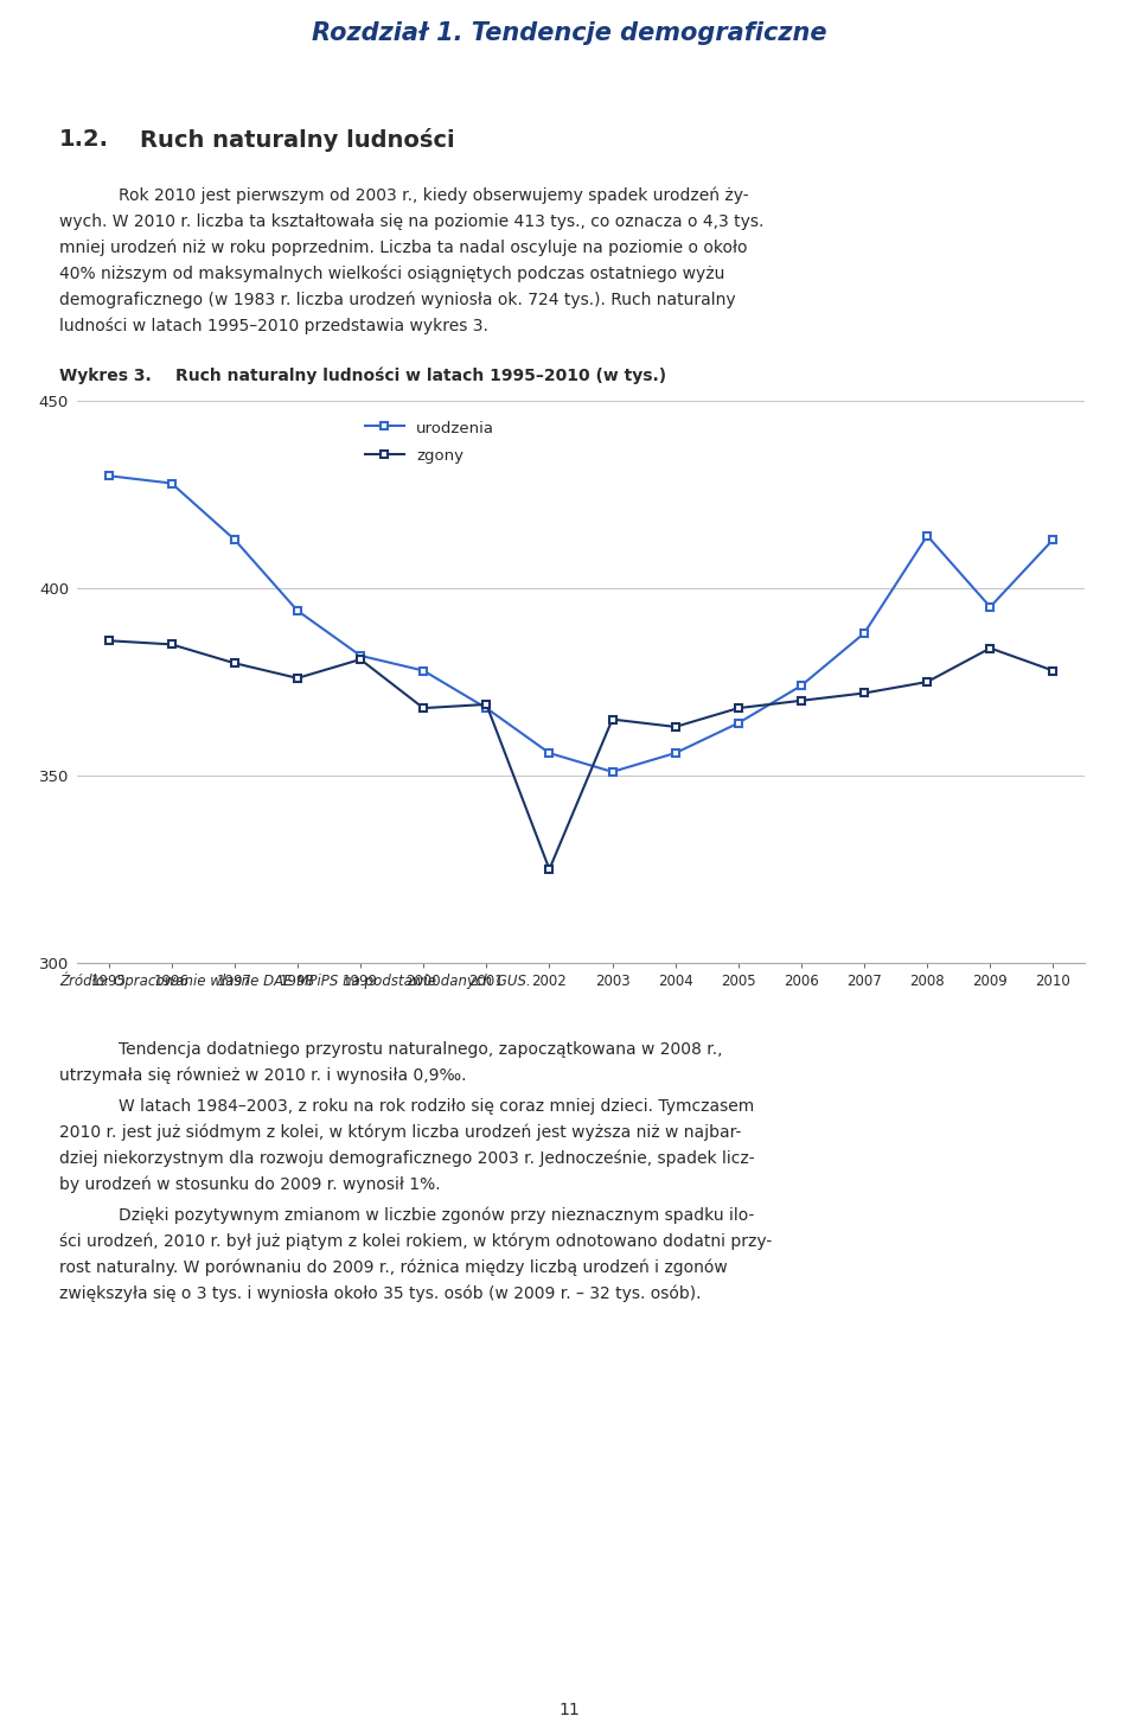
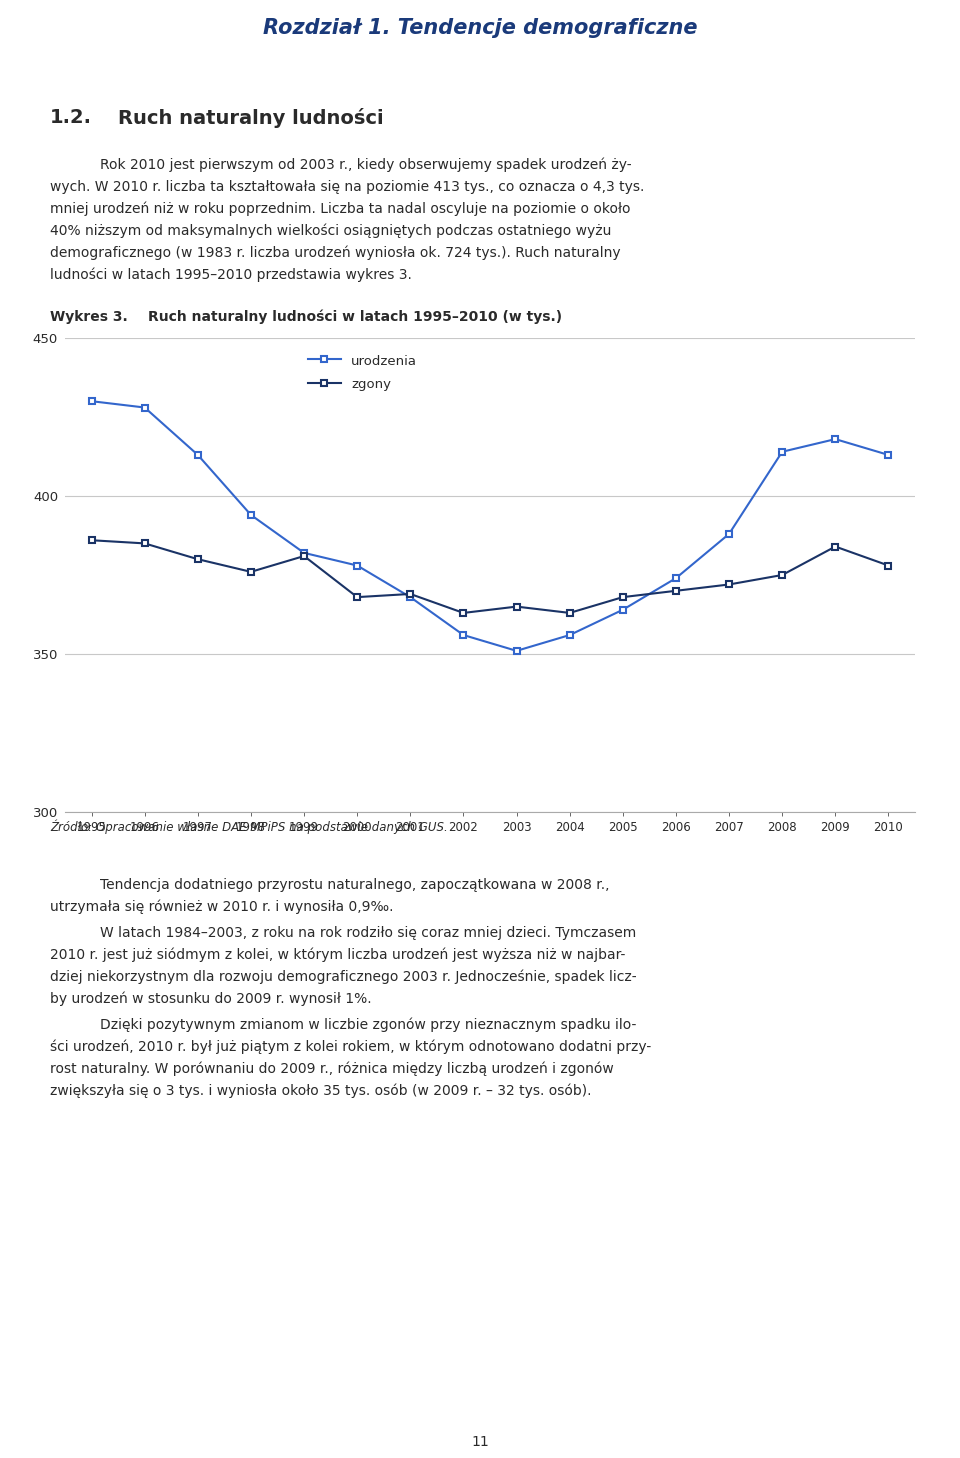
zgony/2002: 325 -> 363
urodzenia/2009: 395 -> 418
